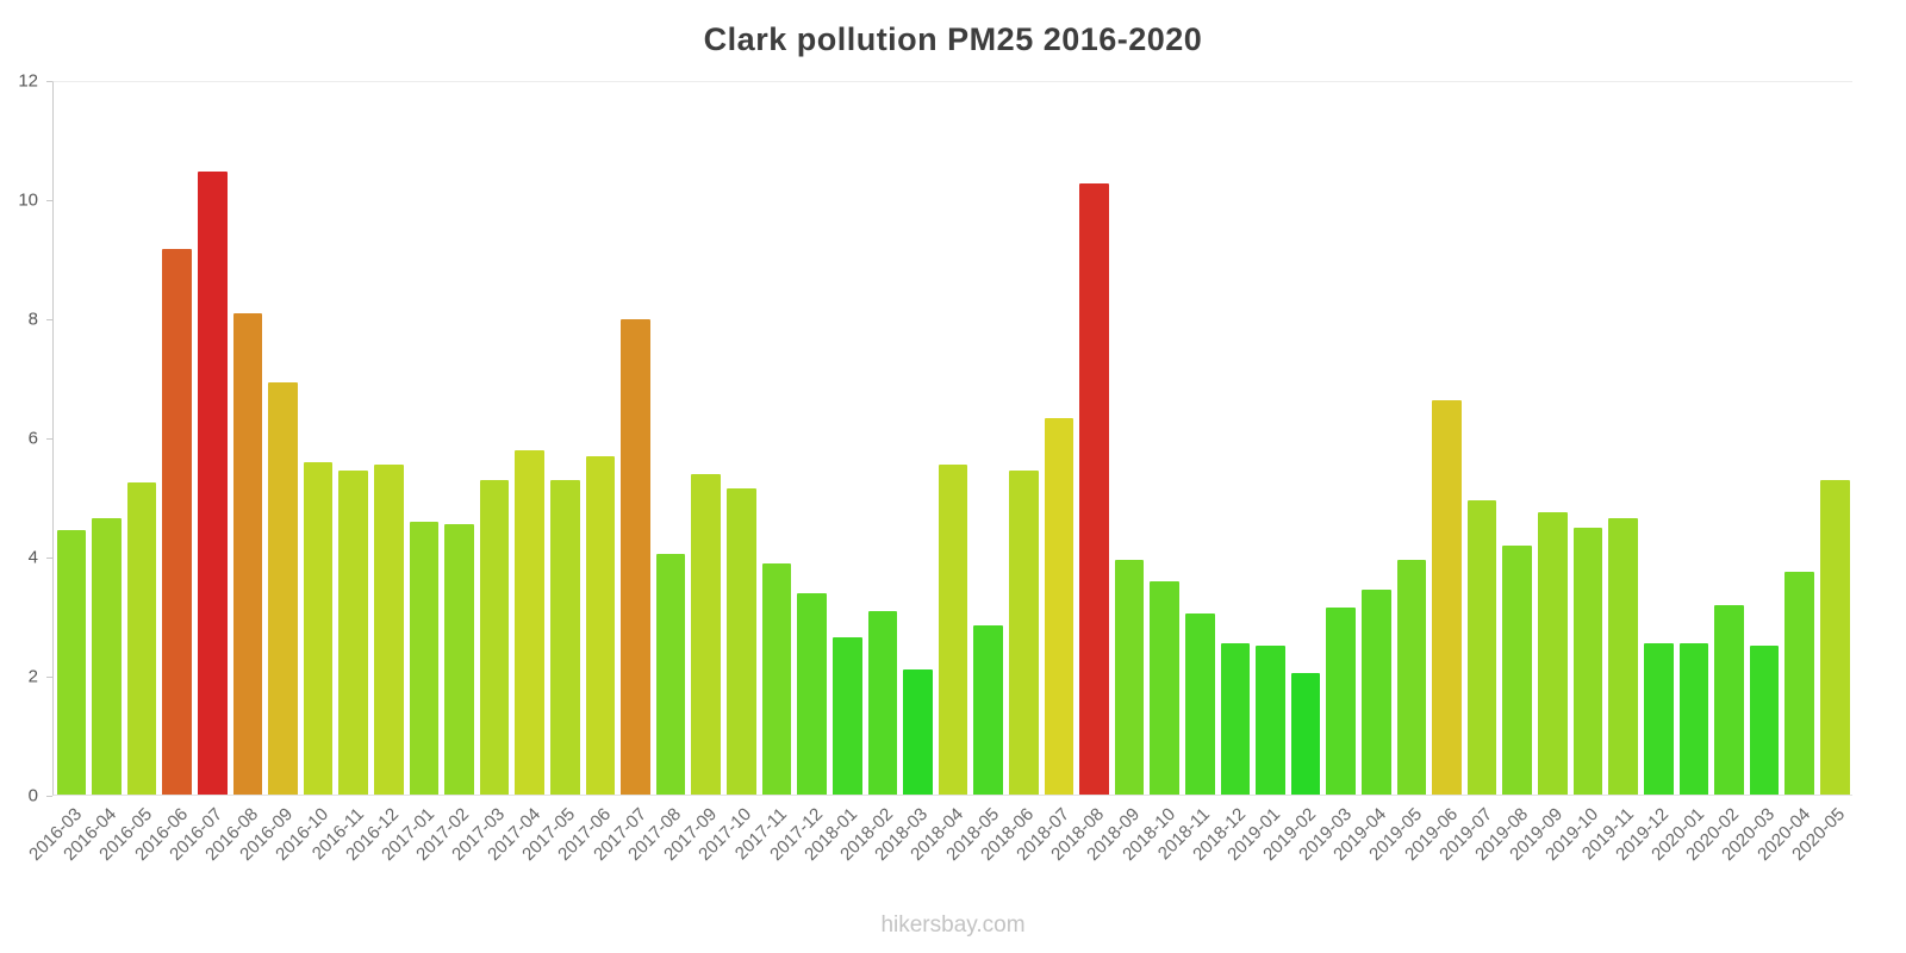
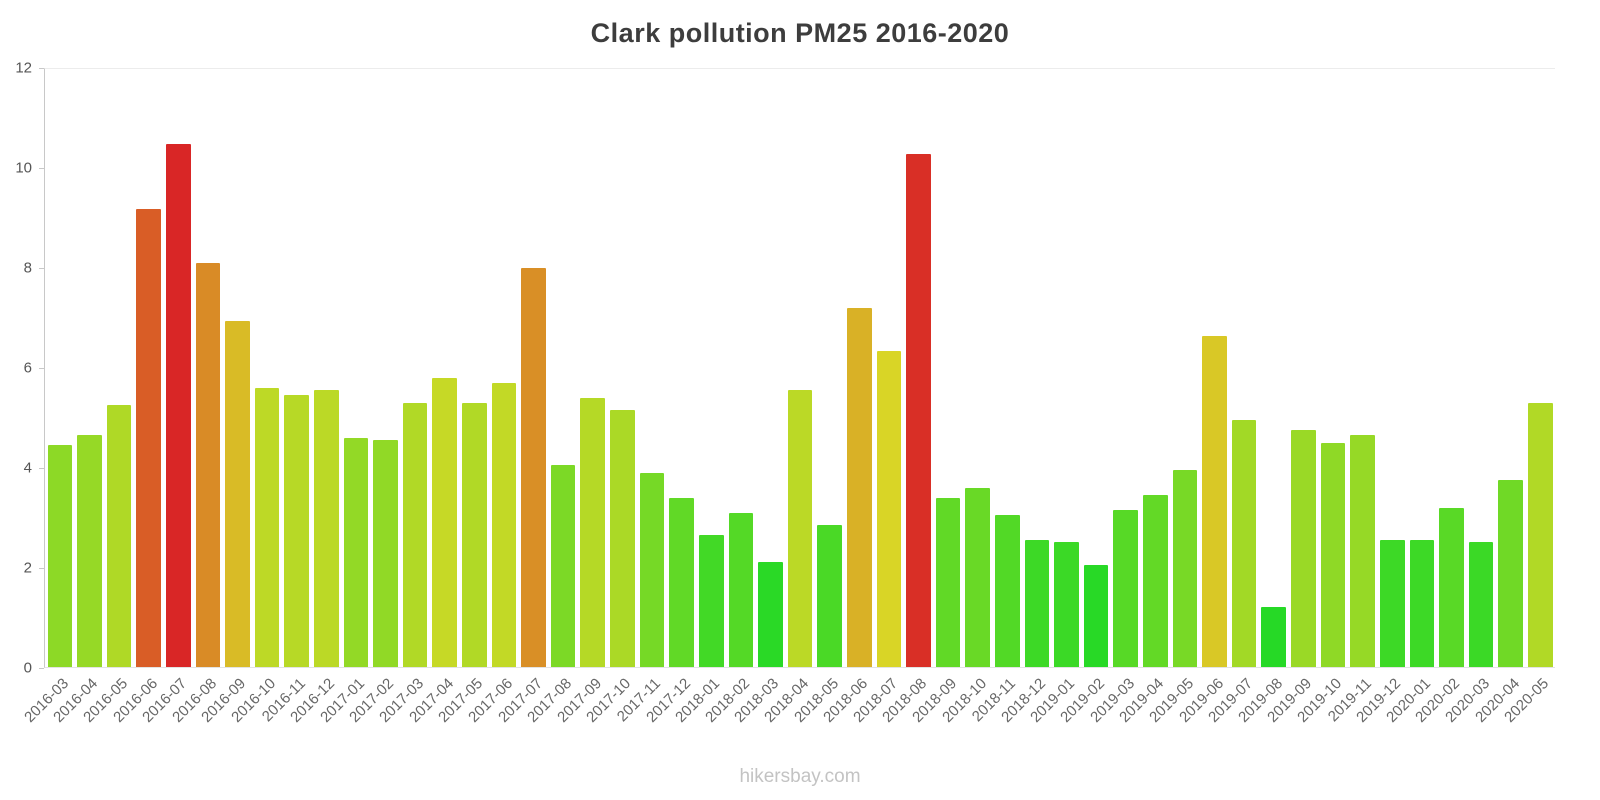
2018-06: 5.5 -> 7.2
2018-09: 4.0 -> 3.4
2019-08: 4.2 -> 1.2
